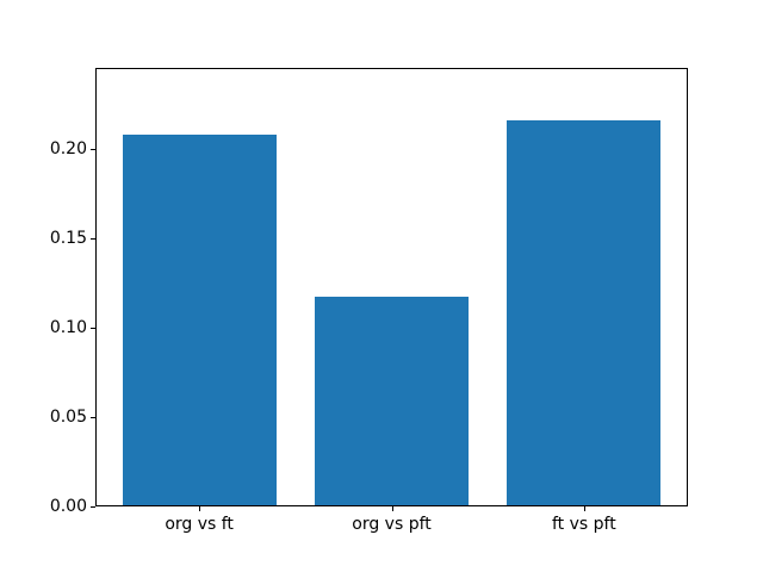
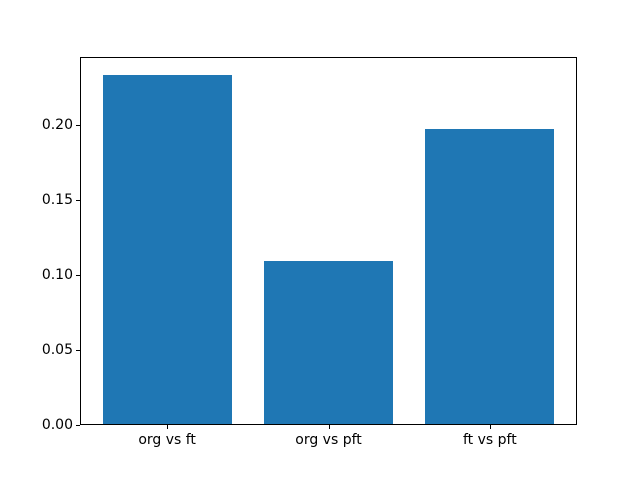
org vs ft: 0.208 -> 0.233
org vs pft: 0.117 -> 0.109
ft vs pft: 0.216 -> 0.197
